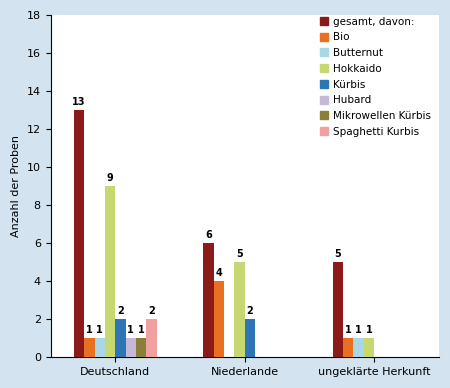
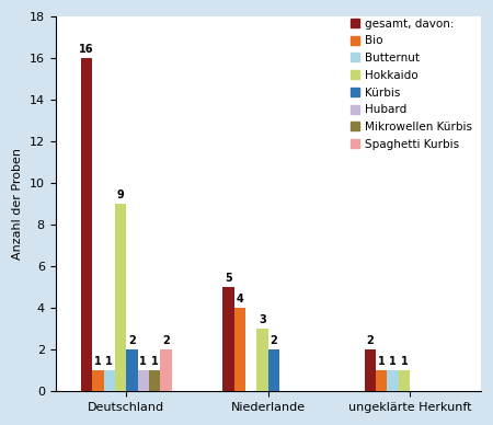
gesamt, davon:/Deutschland: 13 -> 16
gesamt, davon:/Niederlande: 6 -> 5
Hokkaido/Niederlande: 5 -> 3
gesamt, davon:/ungeklärte Herkunft: 5 -> 2
